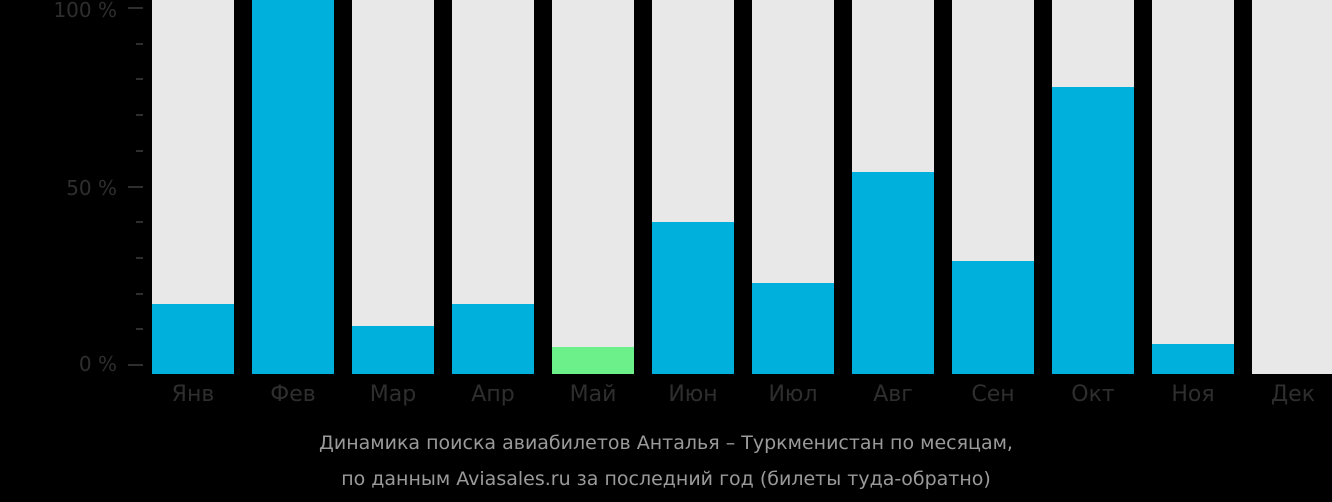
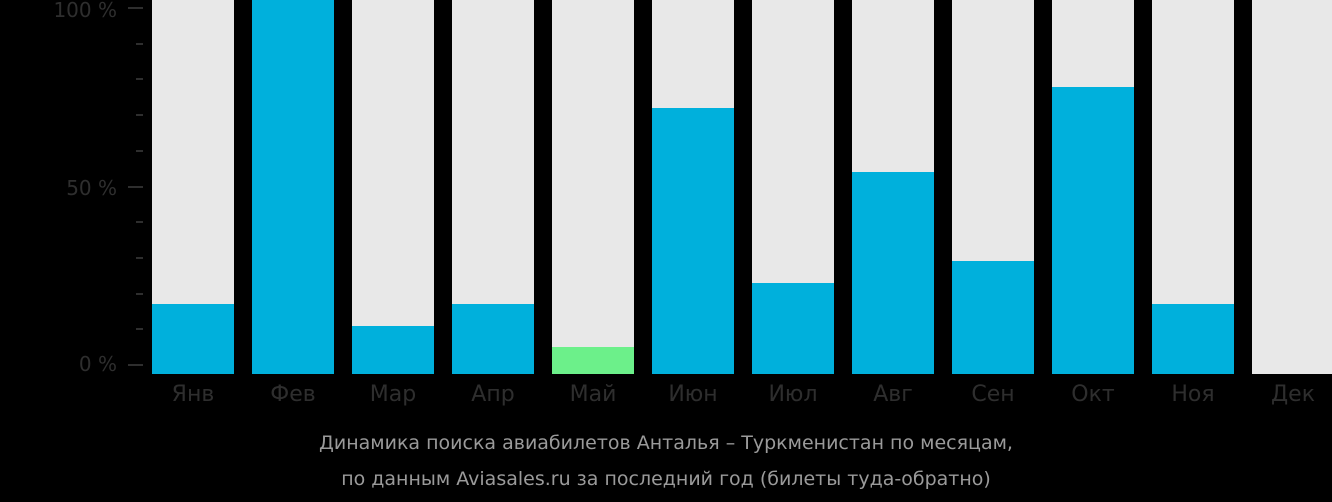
Июн: 40% -> 72%
Ноя: 6% -> 17%
